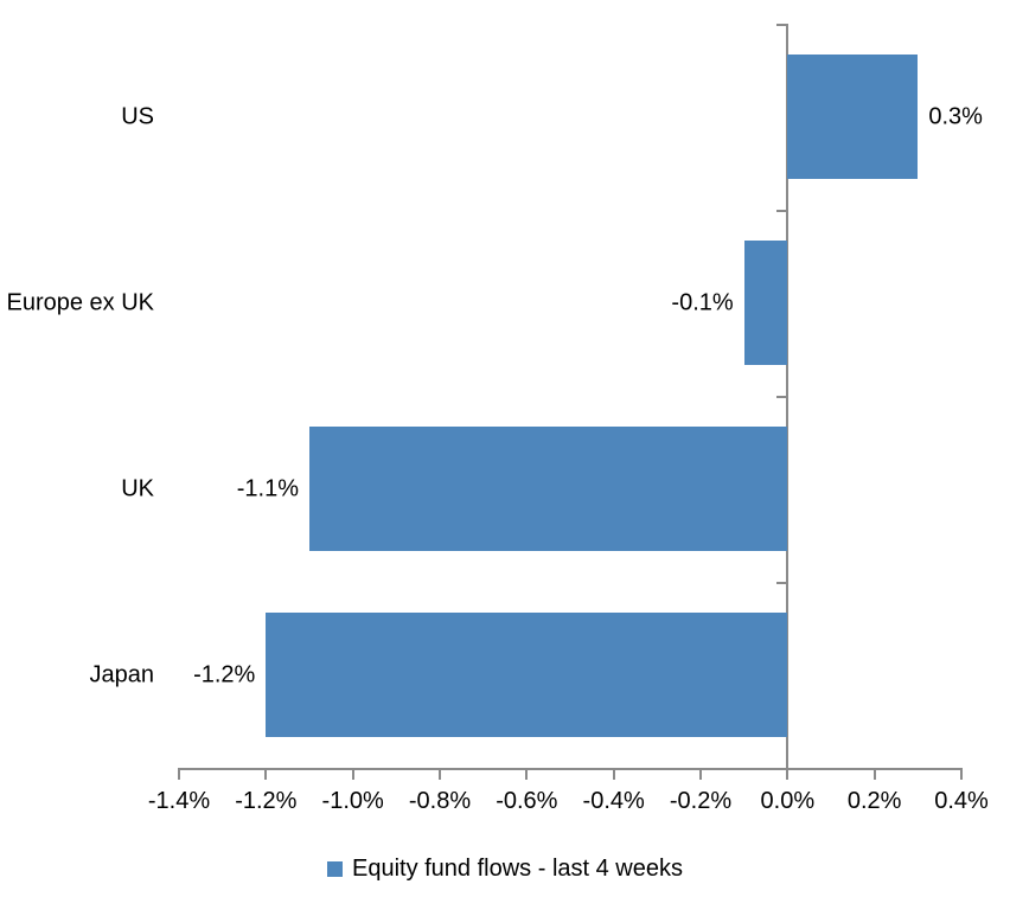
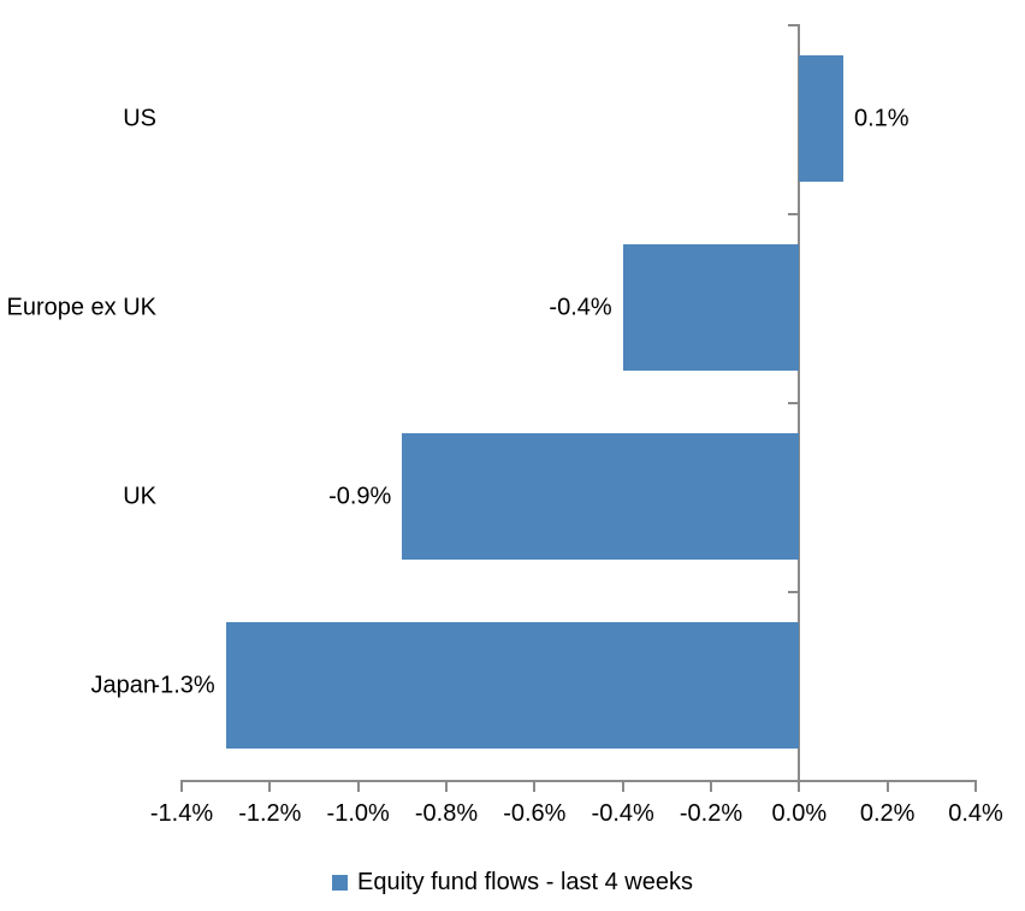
US: 0.3% -> 0.1%
Europe ex UK: -0.1% -> -0.4%
UK: -1.1% -> -0.9%
Japan: -1.2% -> -1.3%
